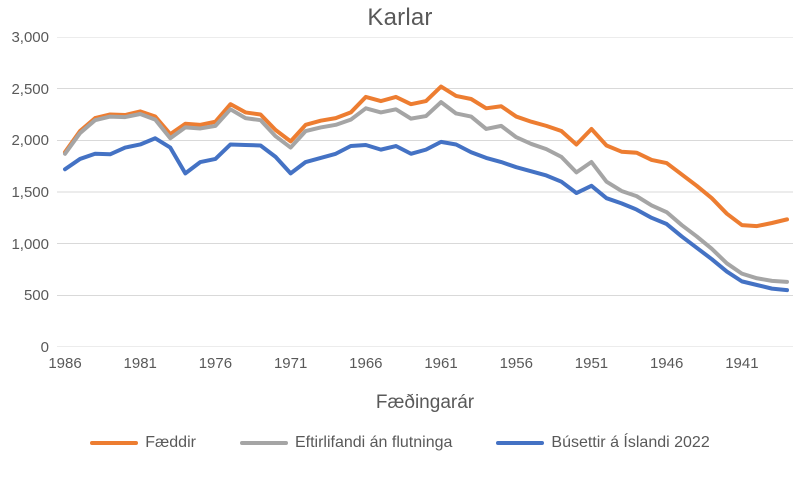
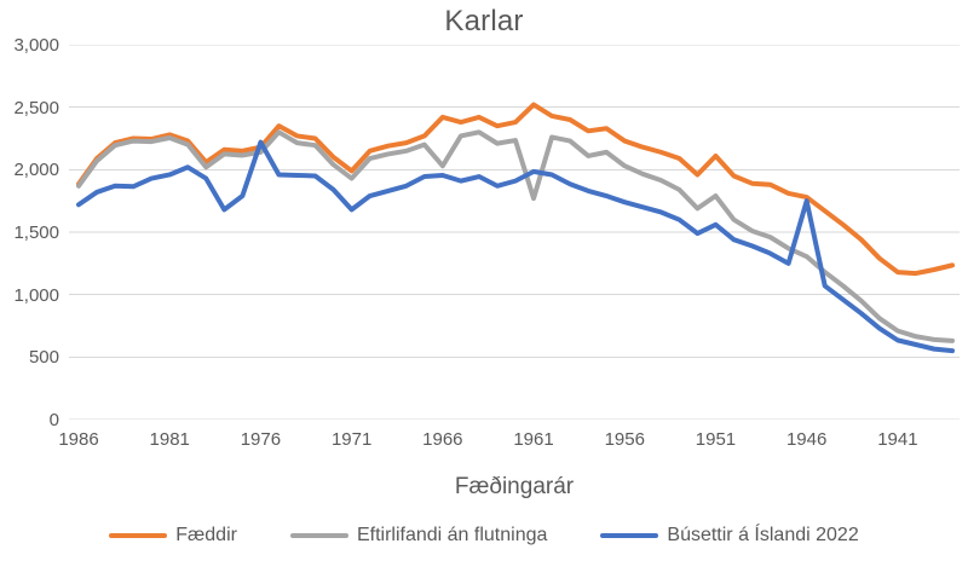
Búsettir á Íslandi 2022/1976: 1820 -> 2220
Eftirlifandi án flutninga/1966: 2310 -> 2030
Eftirlifandi án flutninga/1961: 2370 -> 1770
Búsettir á Íslandi 2022/1946: 1190 -> 1750
